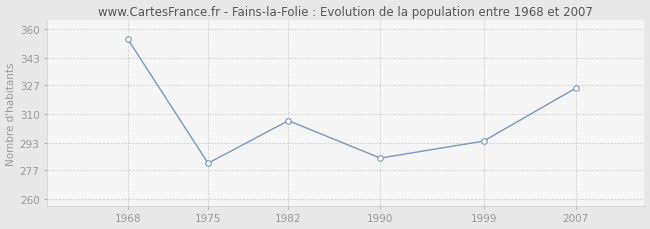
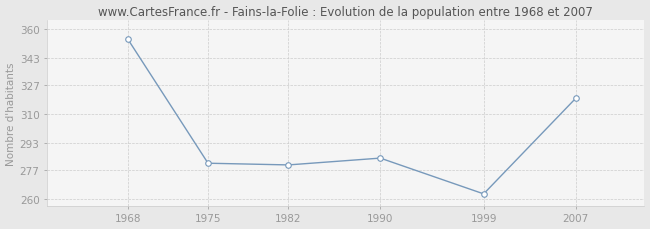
1982: 306 -> 280
1999: 294 -> 263
2007: 325 -> 319
